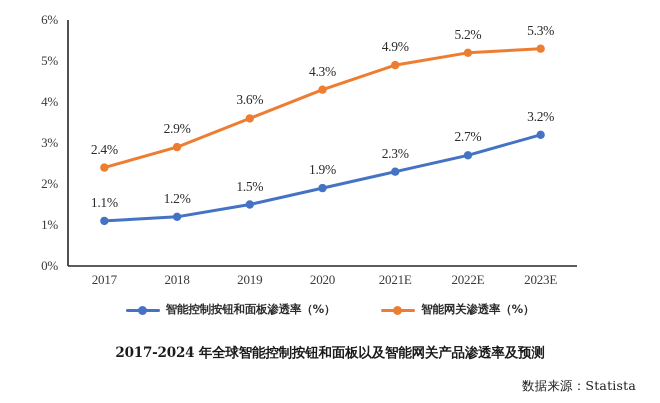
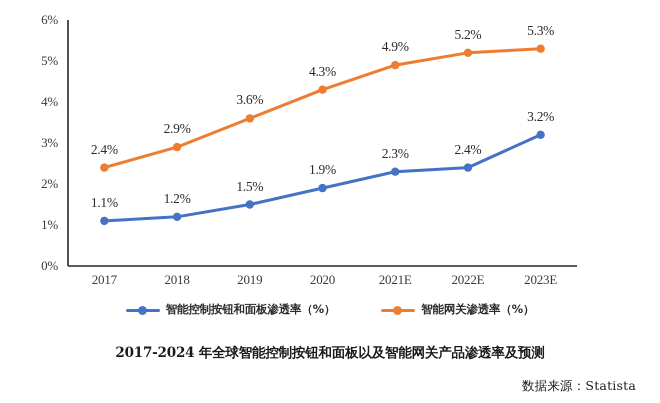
智能控制按钮和面板渗透率（%）/2022E: 2.7% -> 2.4%
